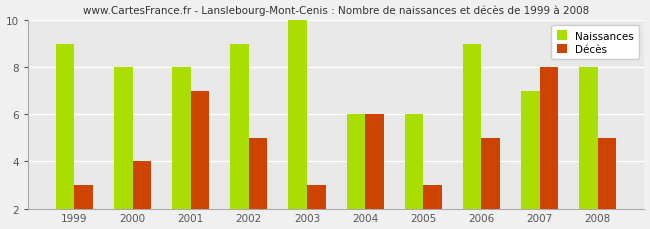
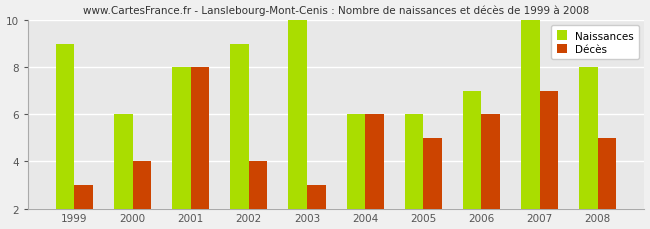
Naissances/2000: 8 -> 6
Décès/2001: 7 -> 8
Décès/2002: 5 -> 4
Décès/2005: 3 -> 5
Naissances/2006: 9 -> 7
Décès/2006: 5 -> 6
Naissances/2007: 7 -> 10
Décès/2007: 8 -> 7
